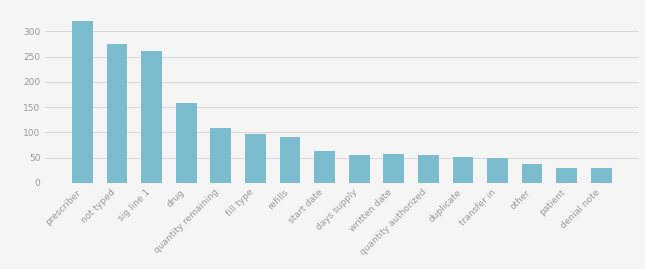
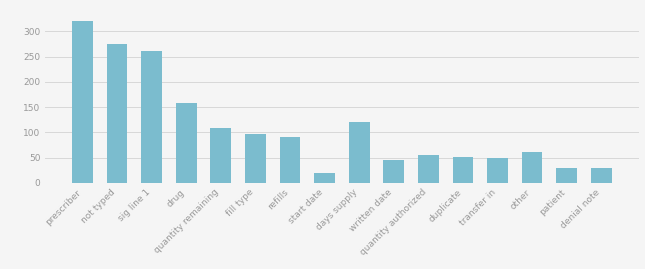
start date: 63 -> 20
days supply: 56 -> 120
written date: 57 -> 46
other: 38 -> 62
